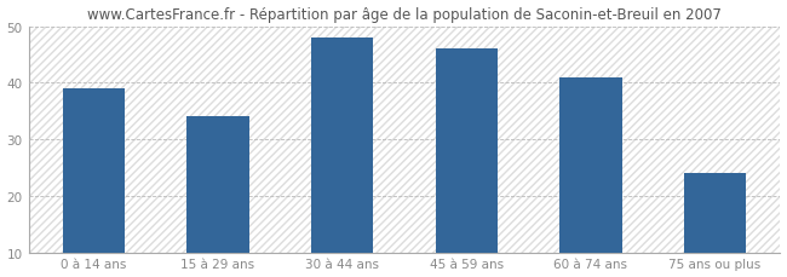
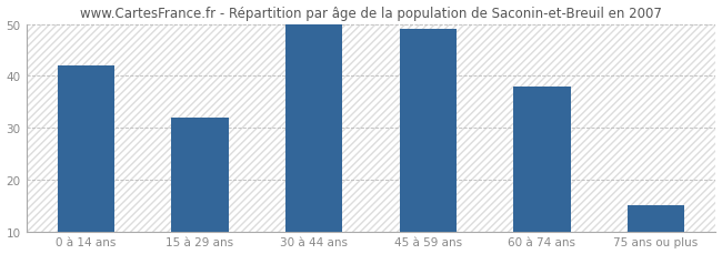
0 à 14 ans: 39 -> 42
15 à 29 ans: 34 -> 32
30 à 44 ans: 48 -> 50
45 à 59 ans: 46 -> 49
60 à 74 ans: 41 -> 38
75 ans ou plus: 24 -> 15
